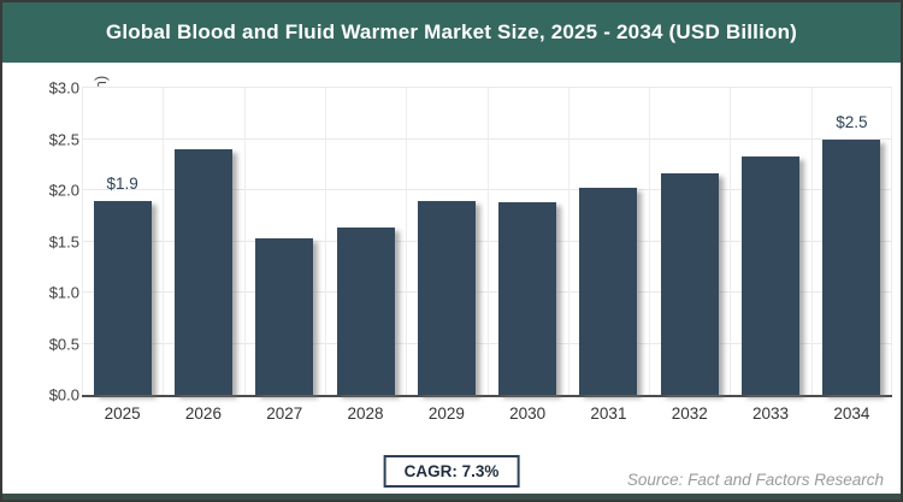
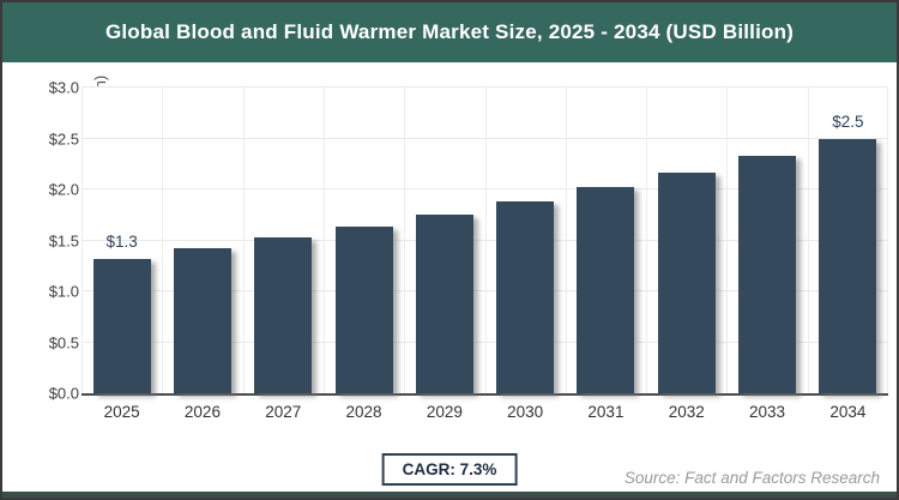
2025: $1.9 -> $1.3
2026: $2.4 -> $1.4
2029: $1.9 -> $1.8
